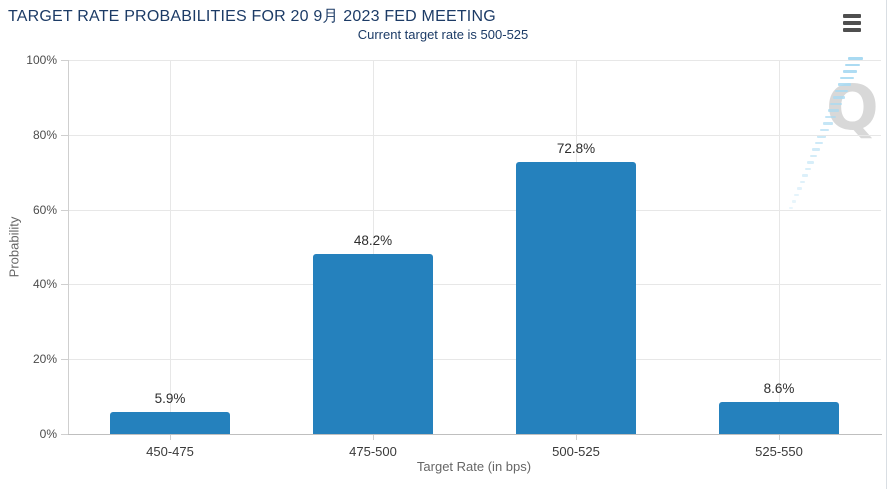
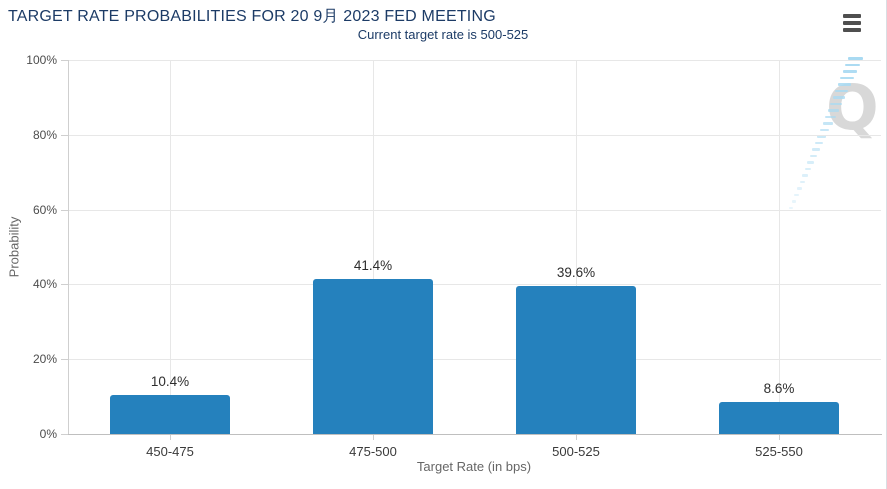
450-475: 5.9% -> 10.4%
475-500: 48.2% -> 41.4%
500-525: 72.8% -> 39.6%
